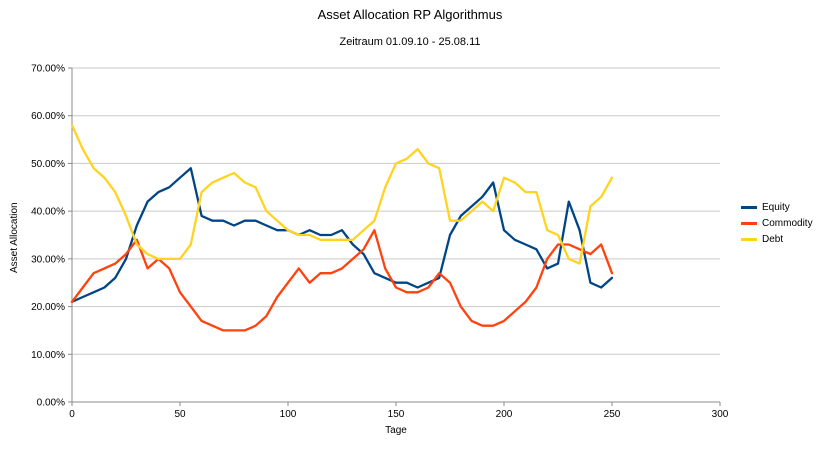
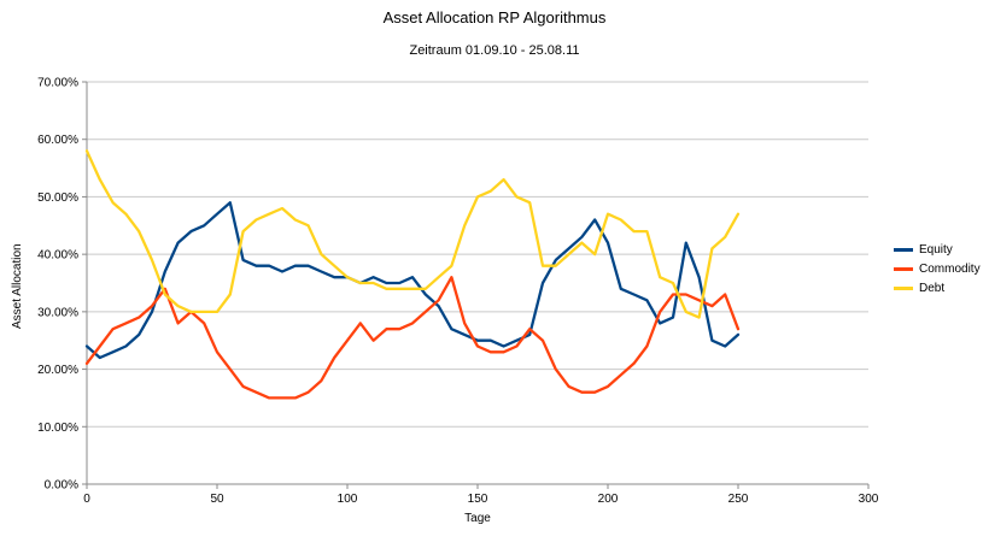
Equity/0: 21% -> 24%
Equity/200: 36% -> 42%
